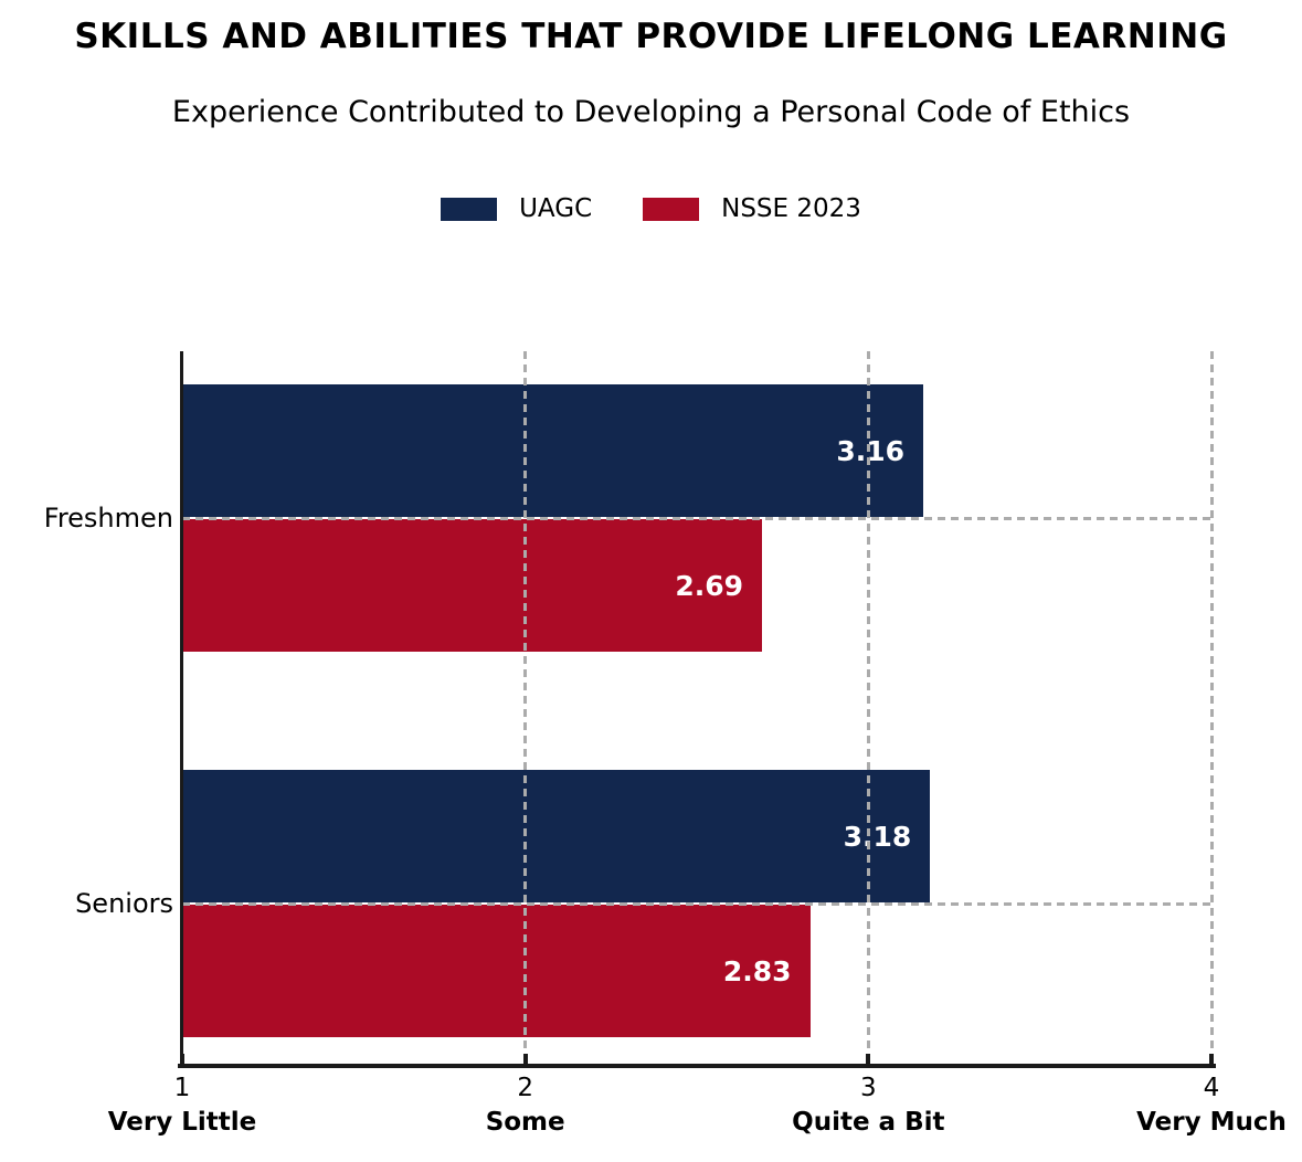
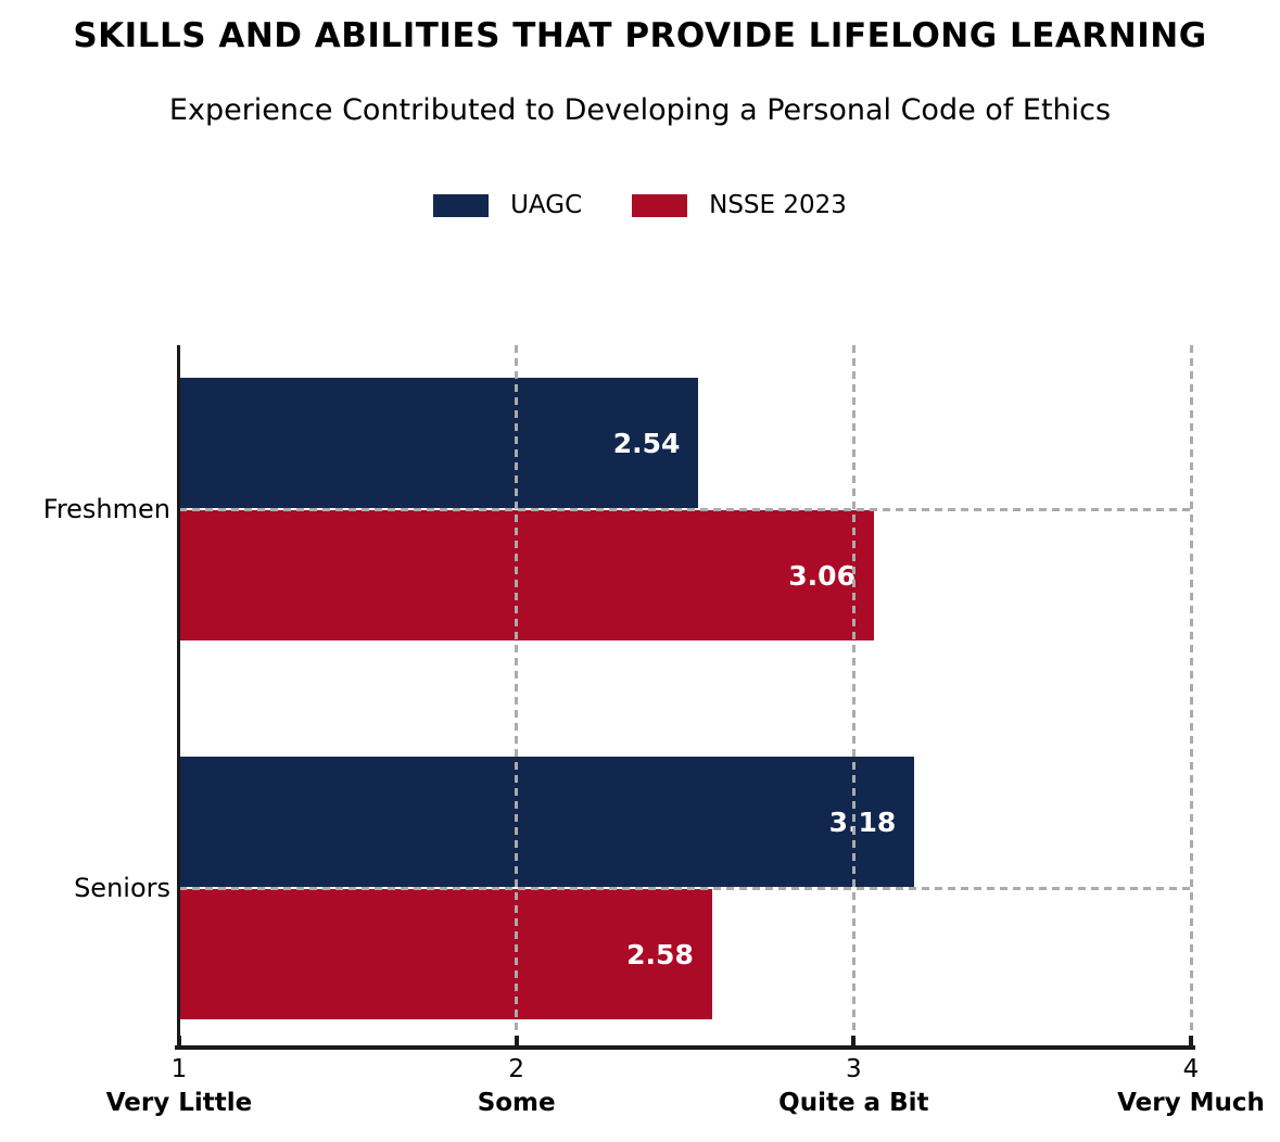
UAGC/Freshmen: 3.16 -> 2.54
NSSE 2023/Freshmen: 2.69 -> 3.06
NSSE 2023/Seniors: 2.83 -> 2.58
